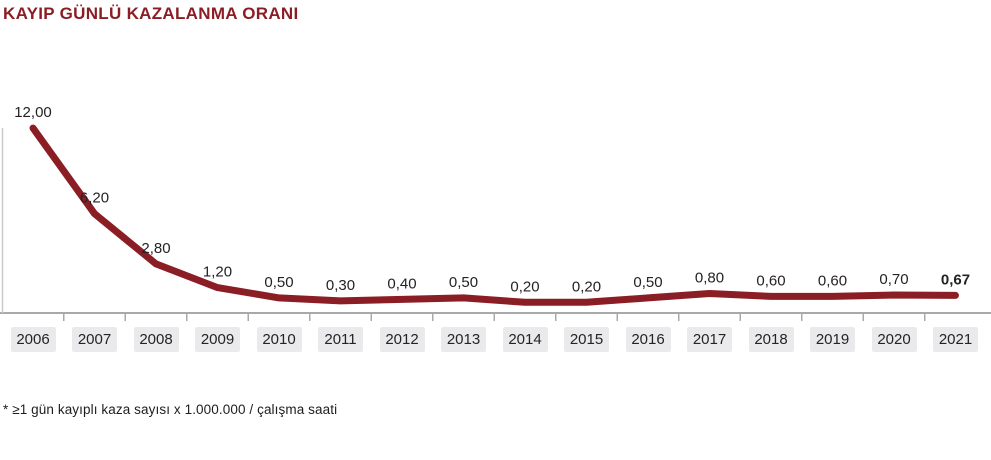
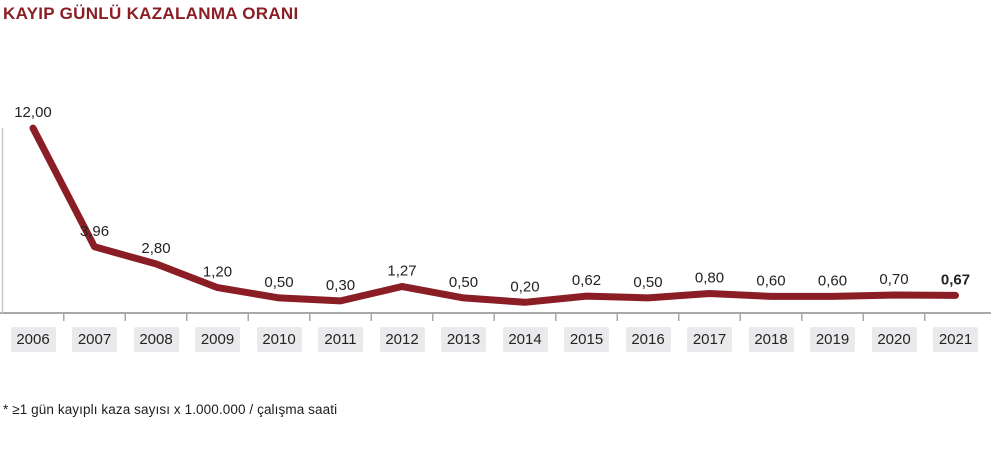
2007: 6,20 -> 3,96
2012: 0,40 -> 1,27
2015: 0,20 -> 0,62
